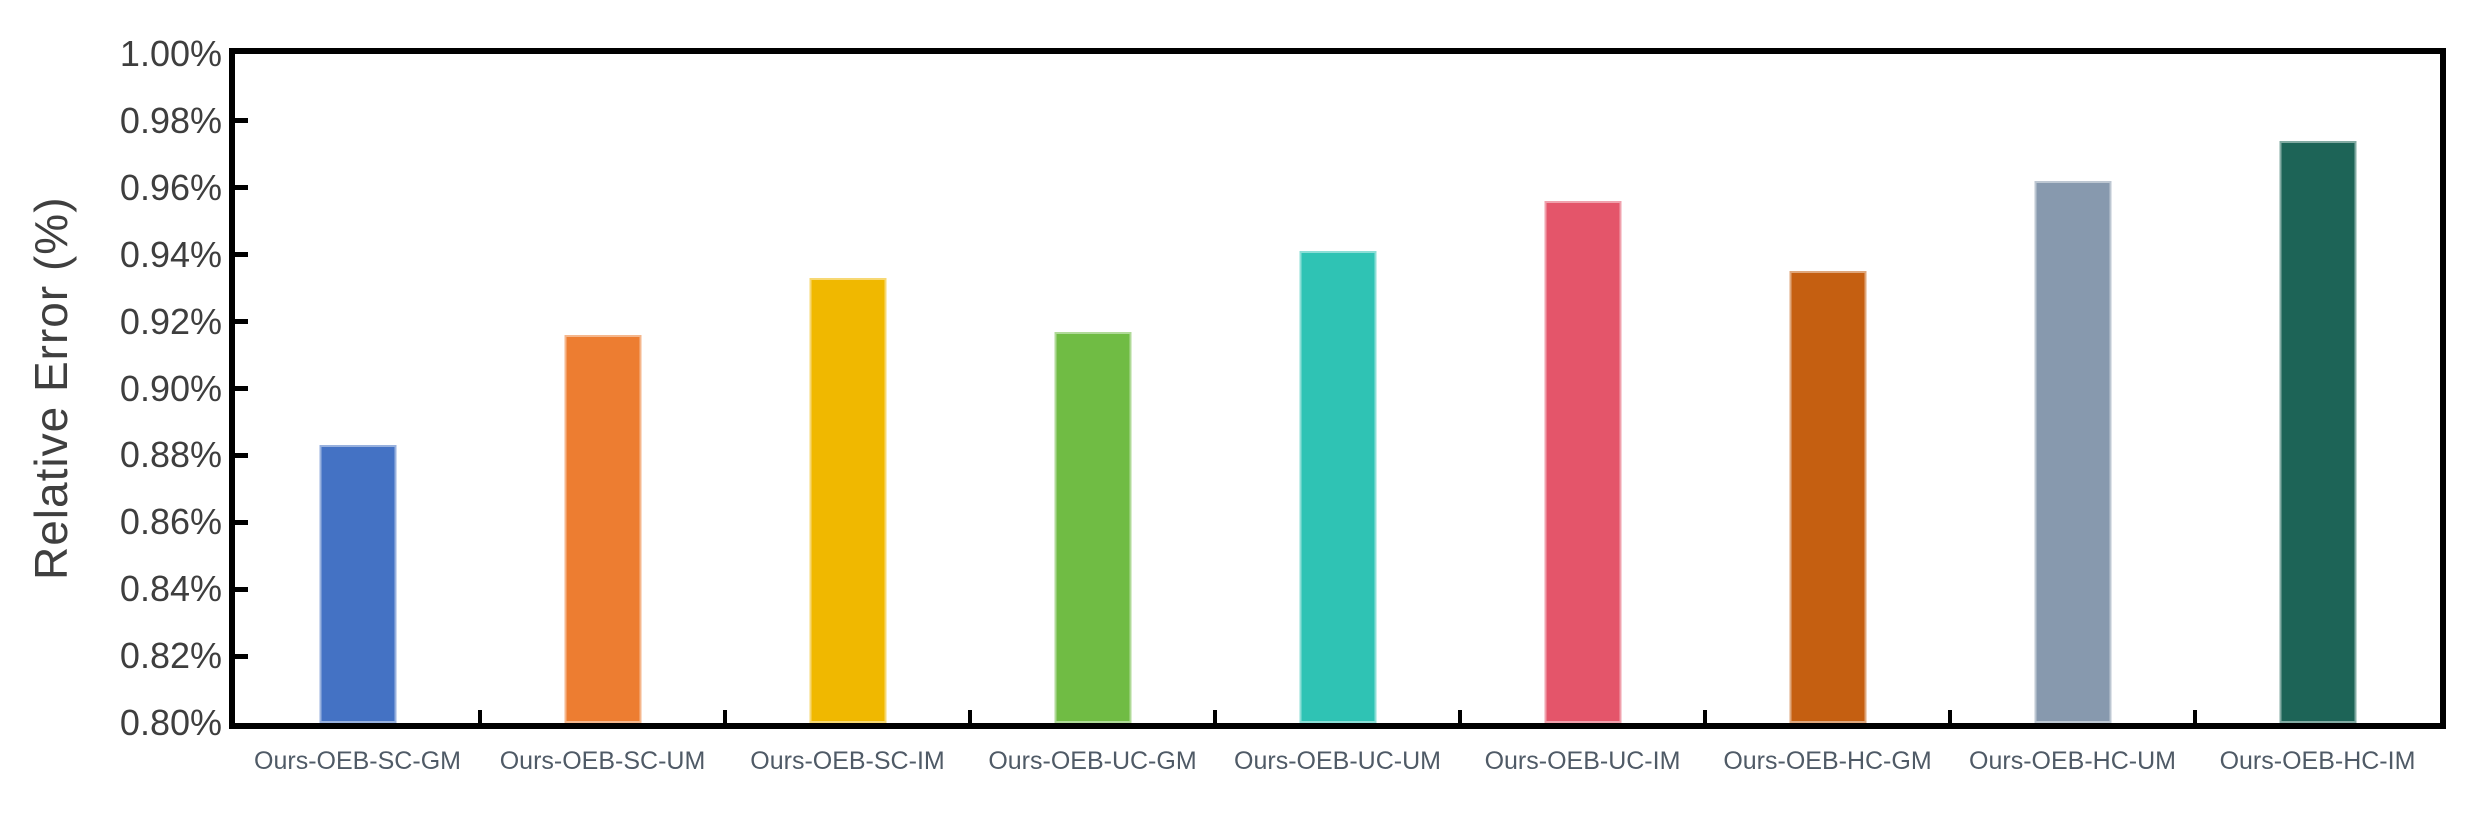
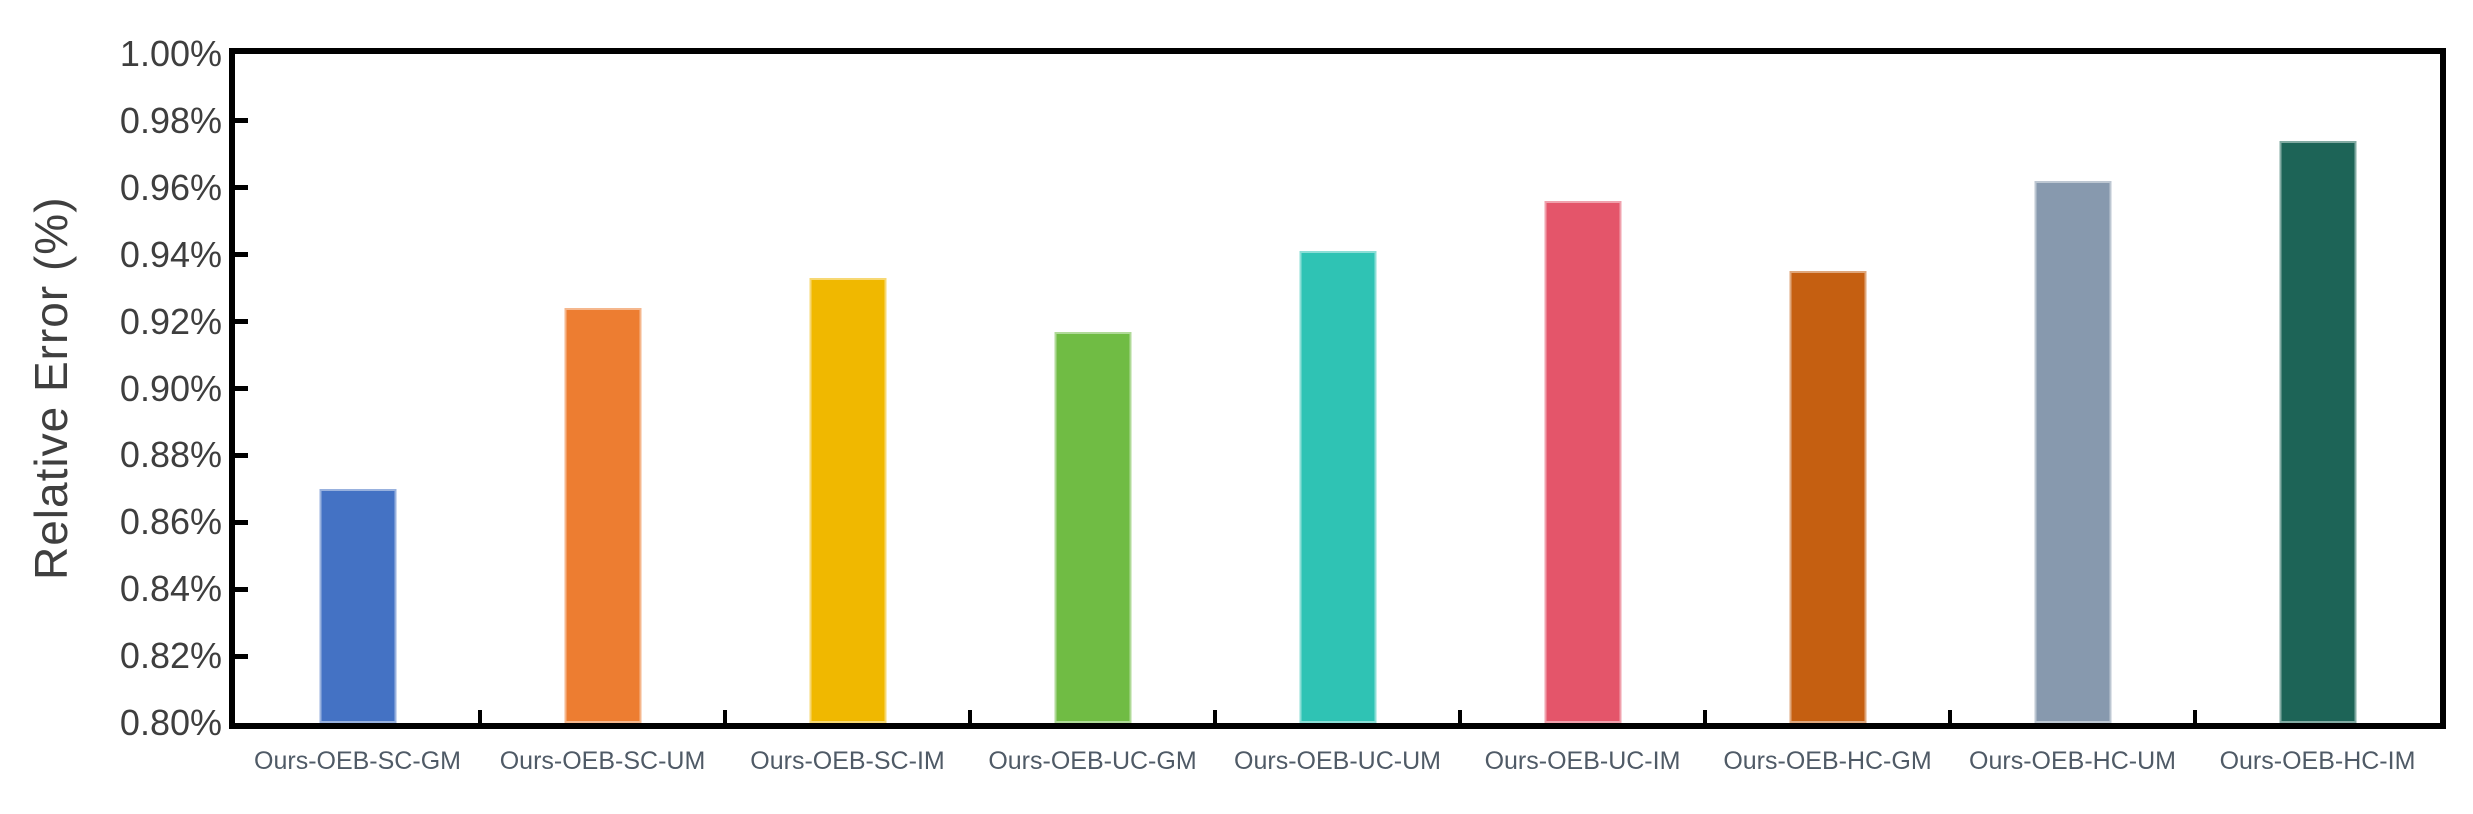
Ours-OEB-SC-GM: 0.883% -> 0.870%
Ours-OEB-SC-UM: 0.916% -> 0.924%
